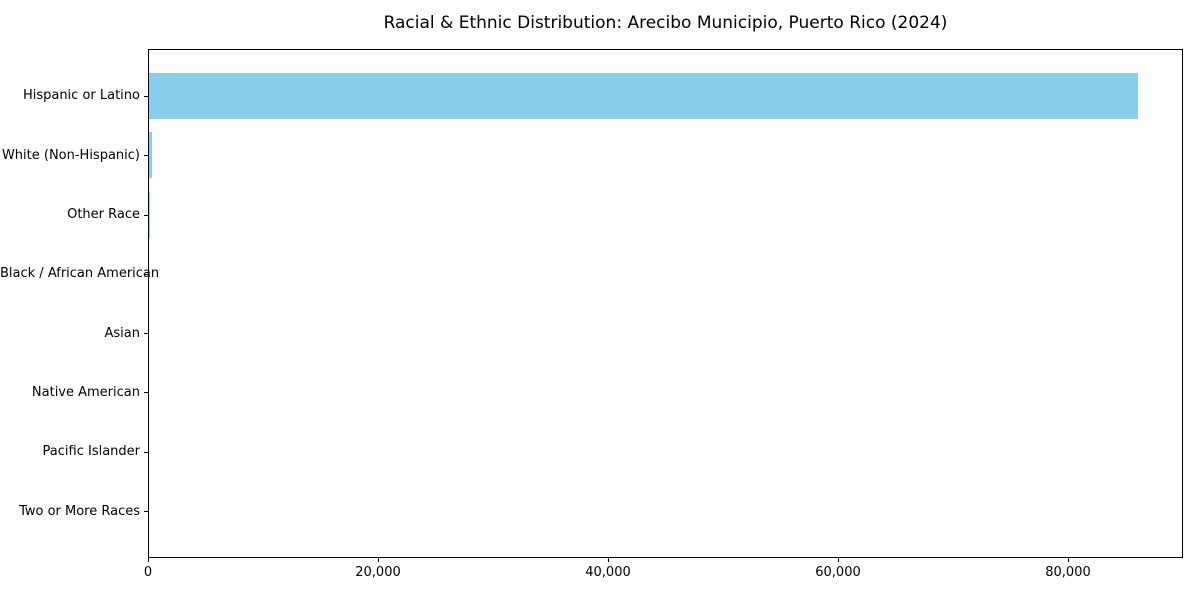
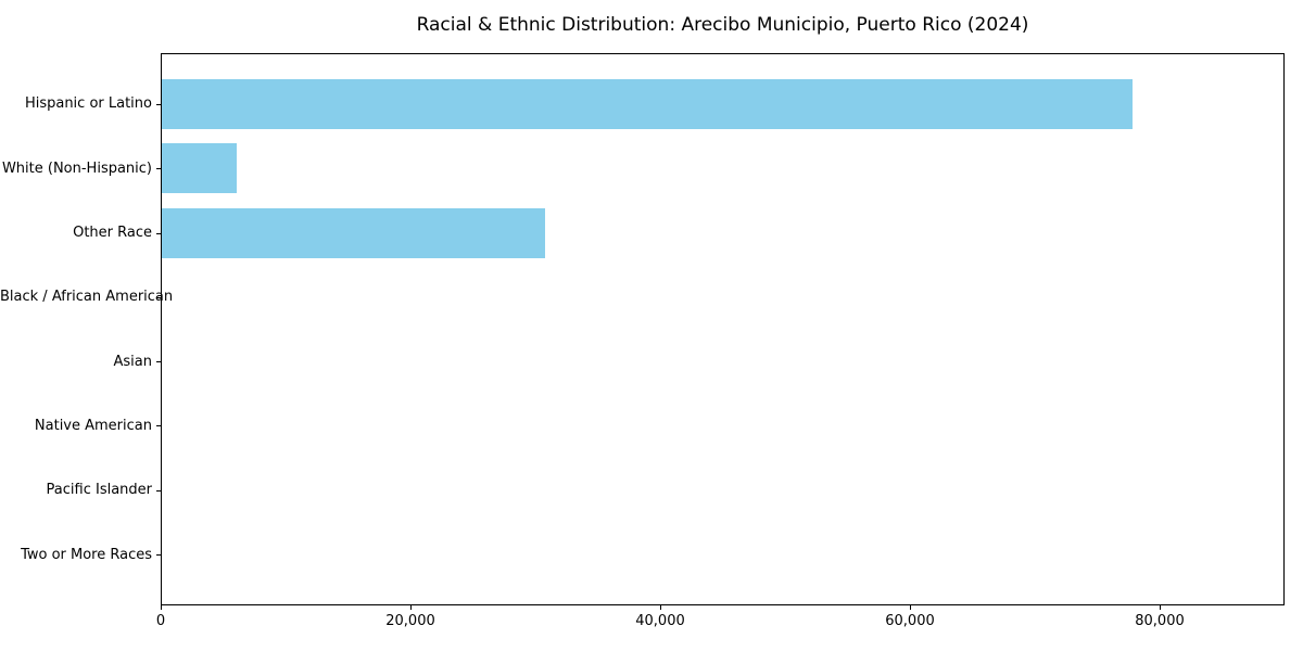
Hispanic or Latino: 86000 -> 77700
White (Non-Hispanic): 300 -> 6000
Other Race: 100 -> 30700
